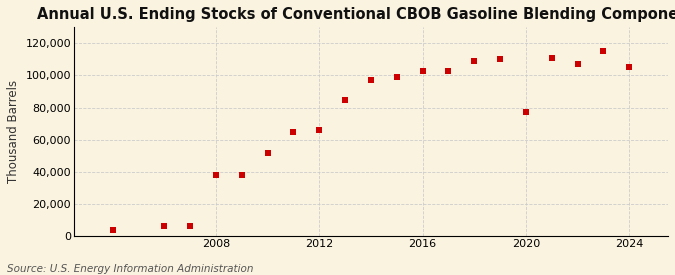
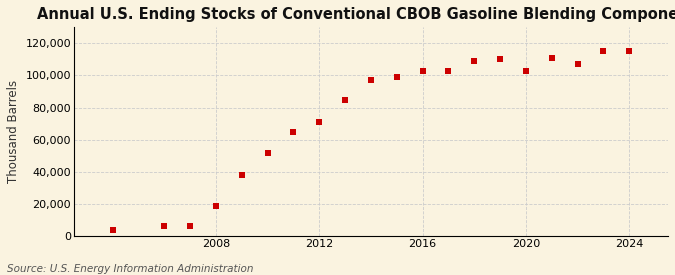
2008: 38,000 -> 19,000
2012: 66,000 -> 71,000
2020: 77,000 -> 103,000
2024: 105,000 -> 115,000
